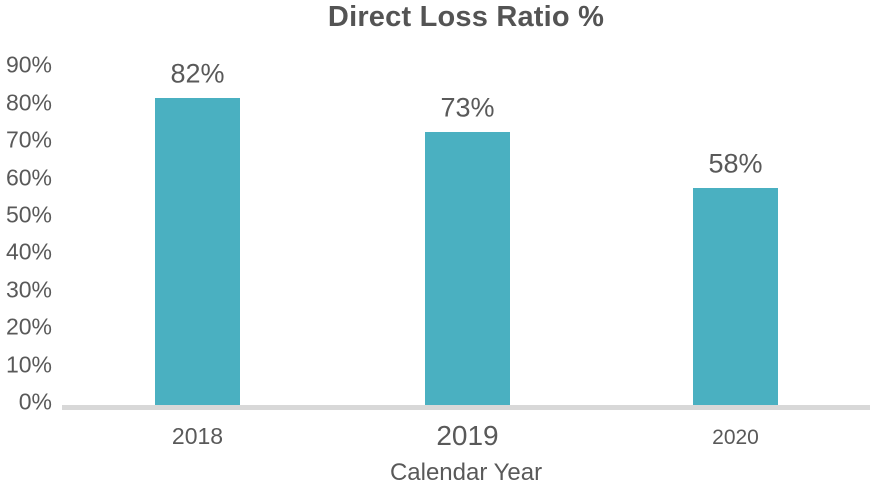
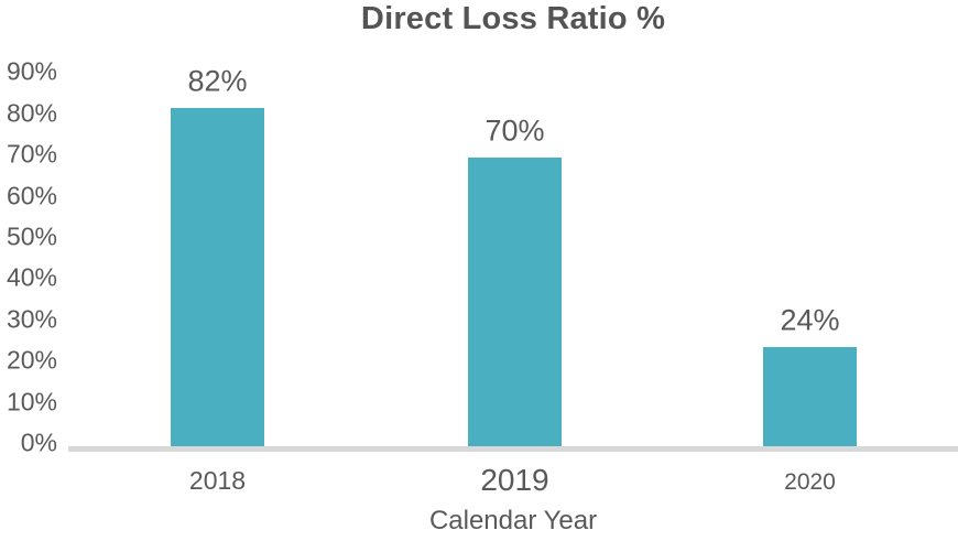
2019: 73% -> 70%
2020: 58% -> 24%
